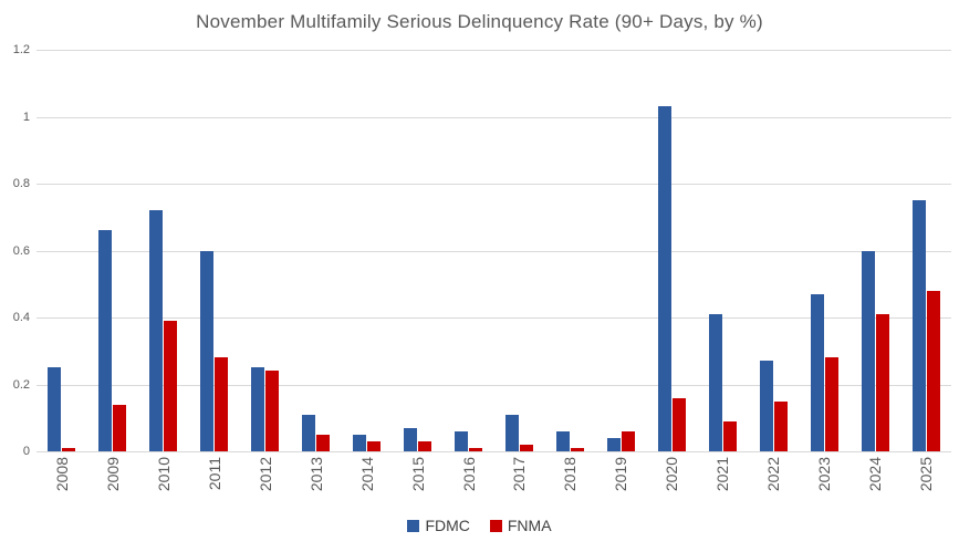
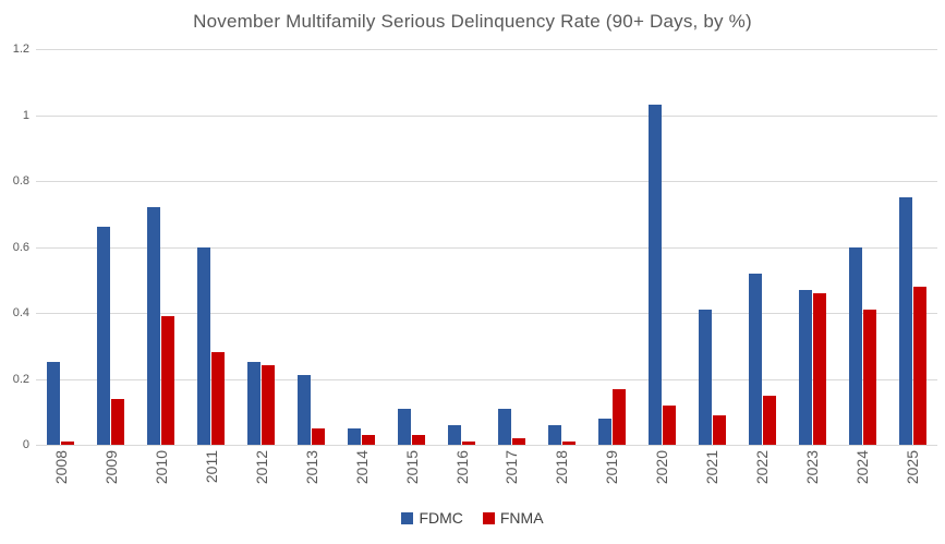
FDMC/2013: 0.11 -> 0.21
FDMC/2015: 0.07 -> 0.11
FDMC/2019: 0.04 -> 0.08
FNMA/2019: 0.06 -> 0.17
FNMA/2020: 0.16 -> 0.12
FDMC/2022: 0.27 -> 0.52
FNMA/2023: 0.28 -> 0.46
